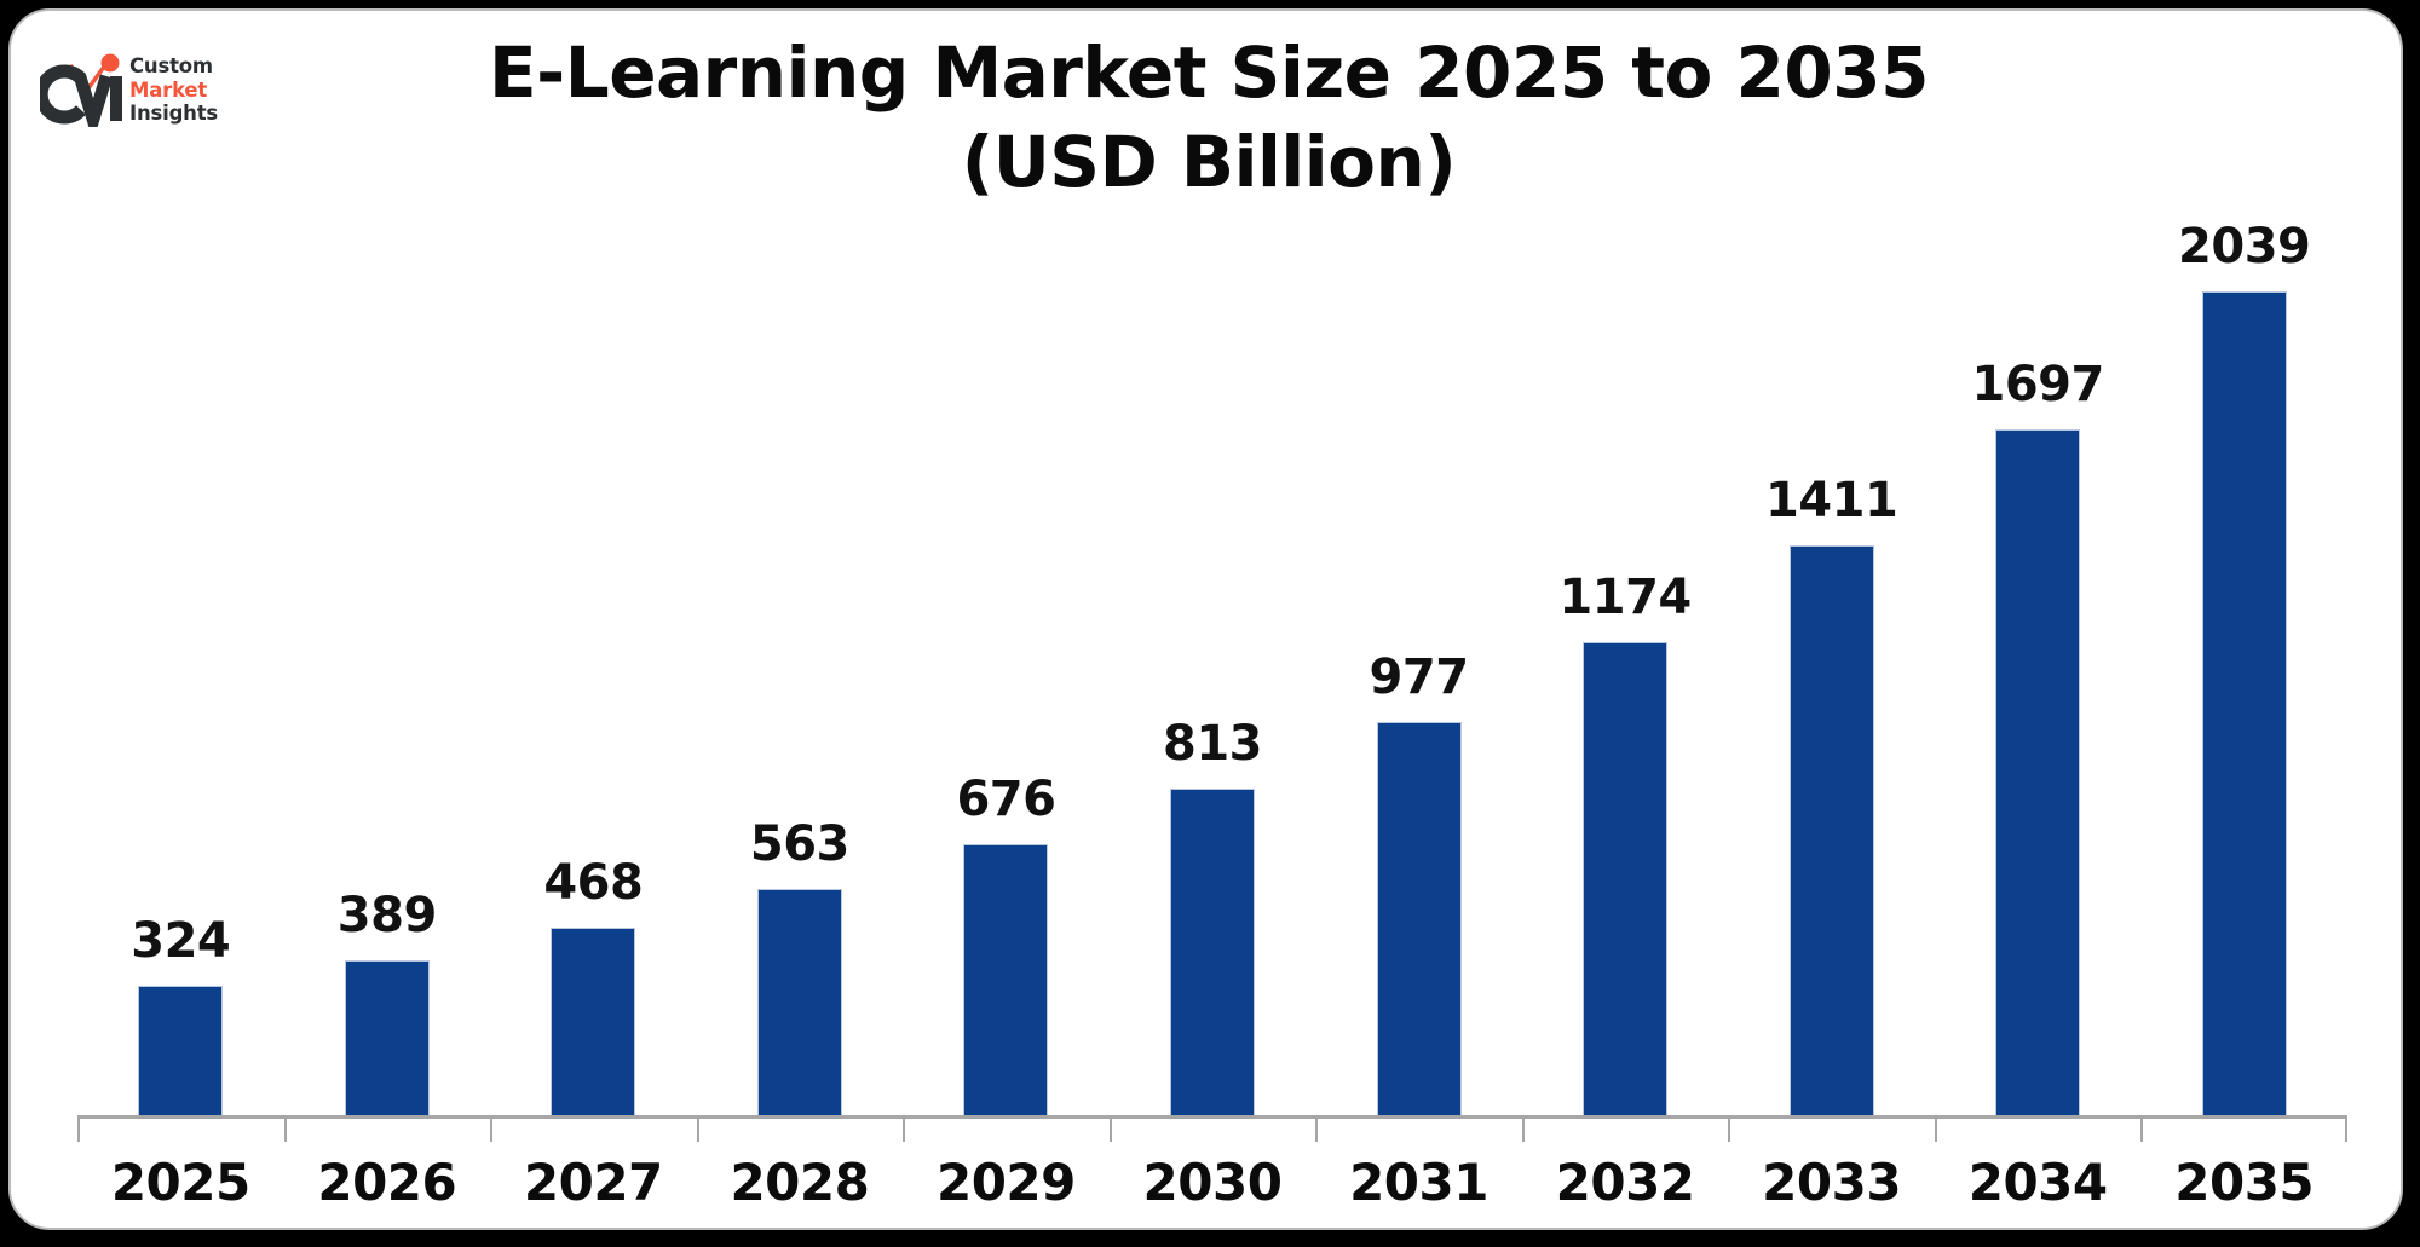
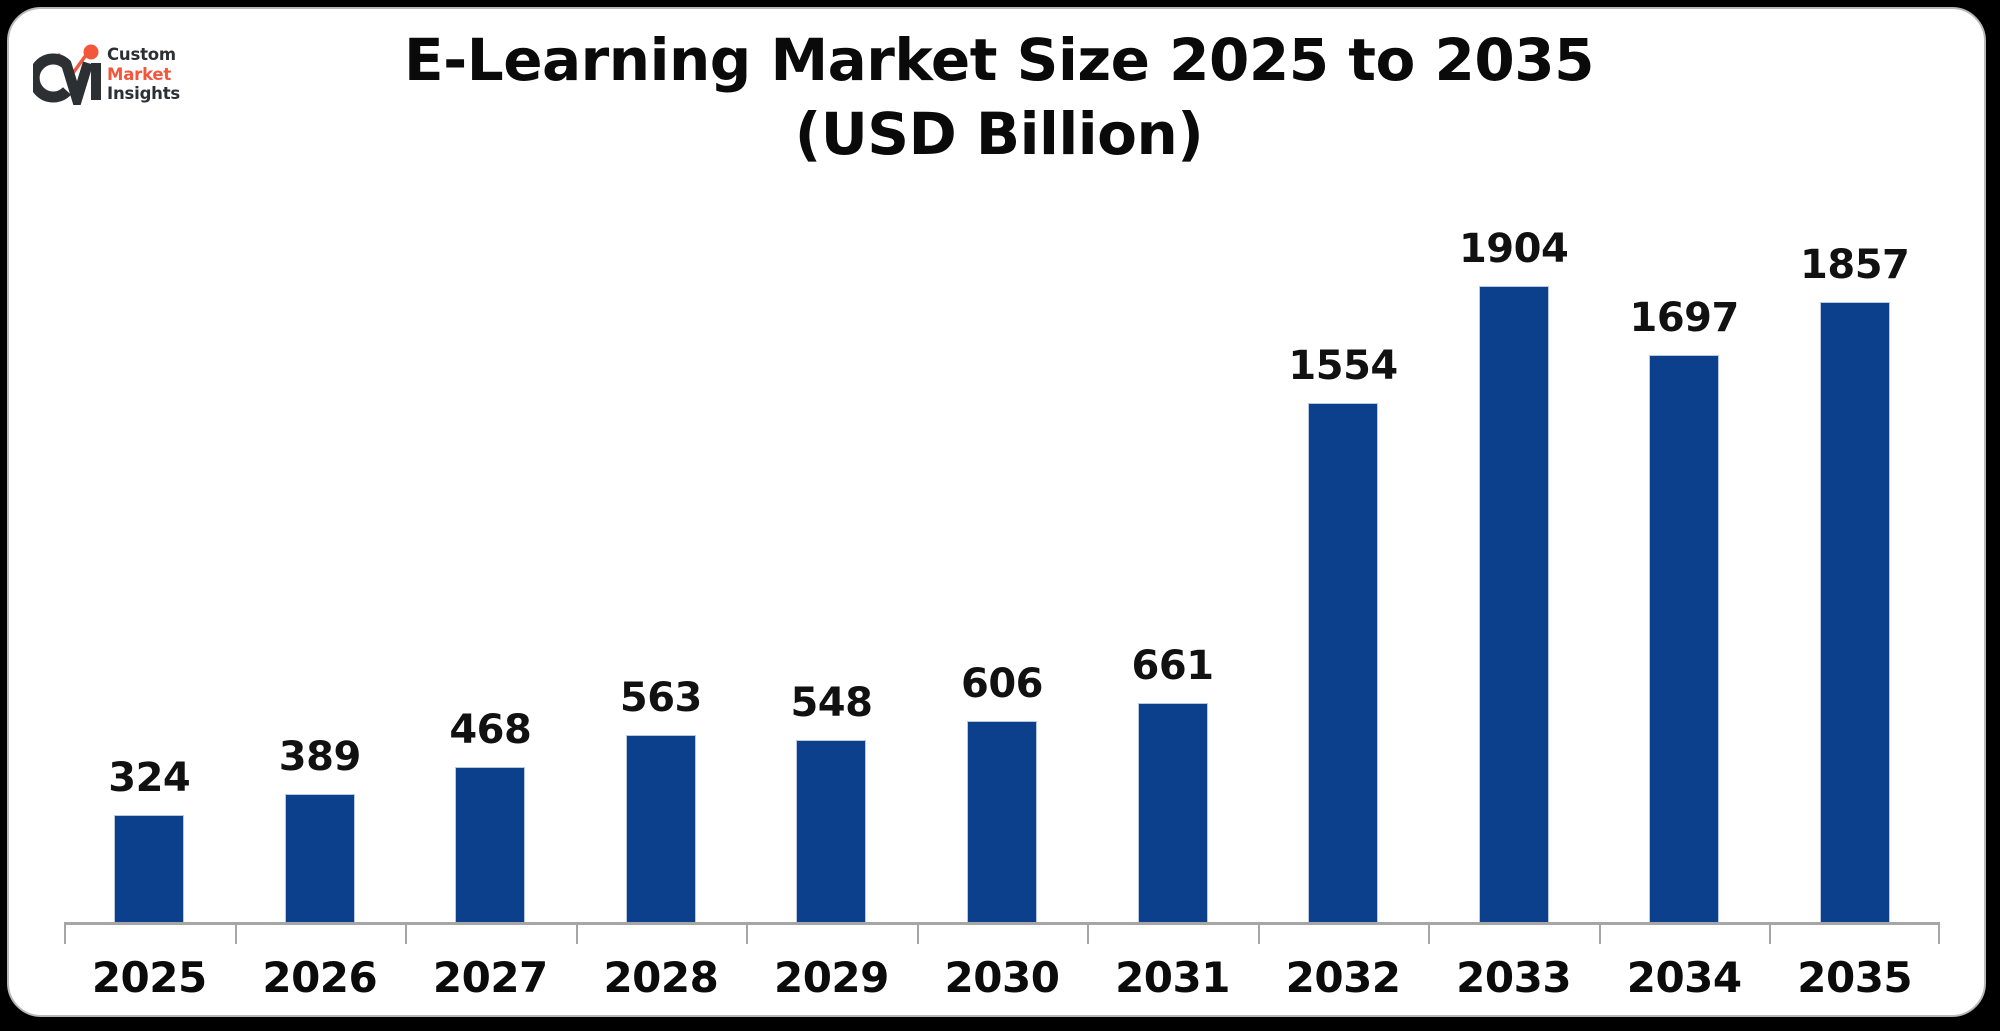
2029: 676 -> 548
2030: 813 -> 606
2031: 977 -> 661
2032: 1174 -> 1554
2033: 1411 -> 1904
2035: 2039 -> 1857
